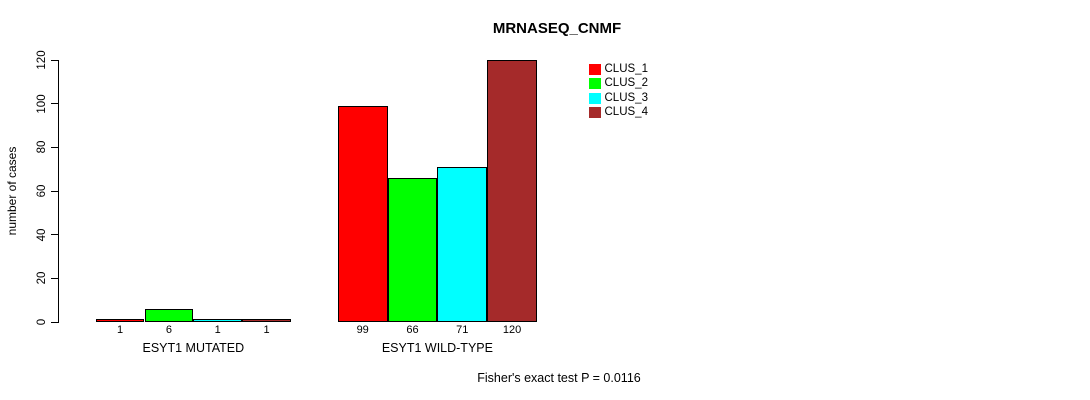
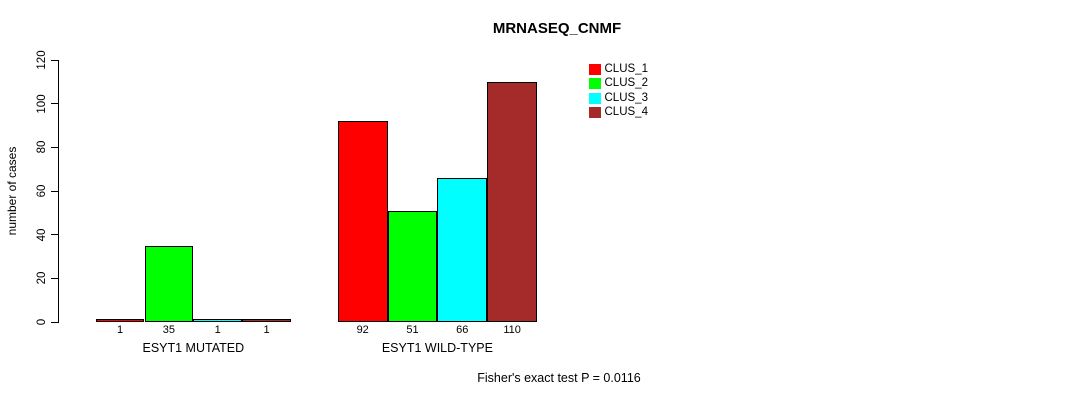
CLUS_2/ESYT1 MUTATED: 6 -> 35
CLUS_1/ESYT1 WILD-TYPE: 99 -> 92
CLUS_2/ESYT1 WILD-TYPE: 66 -> 51
CLUS_3/ESYT1 WILD-TYPE: 71 -> 66
CLUS_4/ESYT1 WILD-TYPE: 120 -> 110
